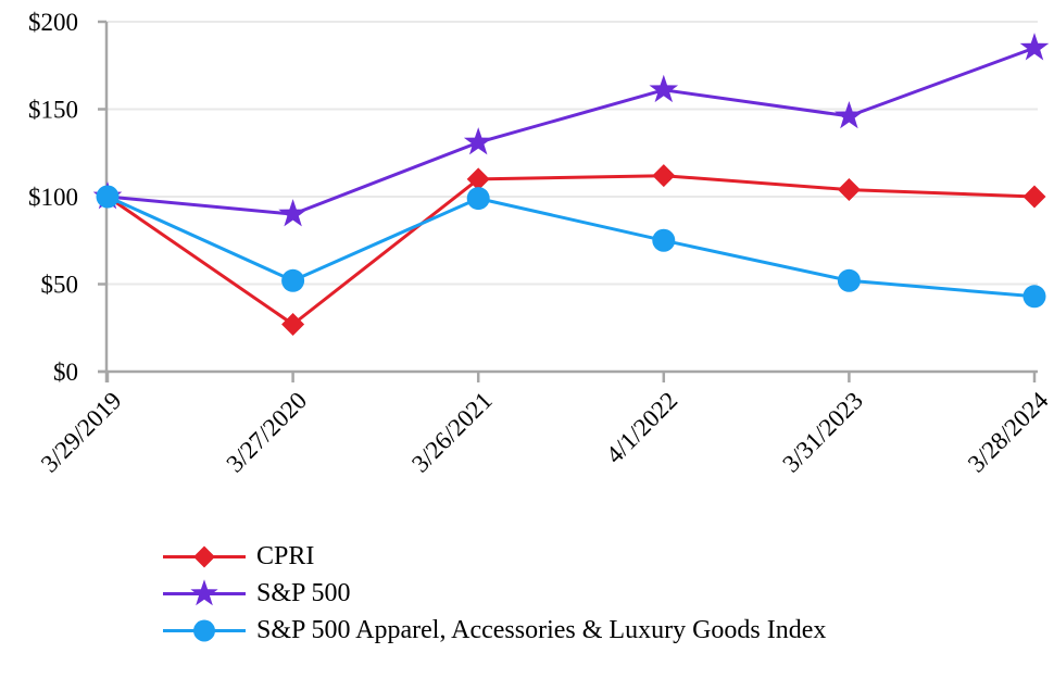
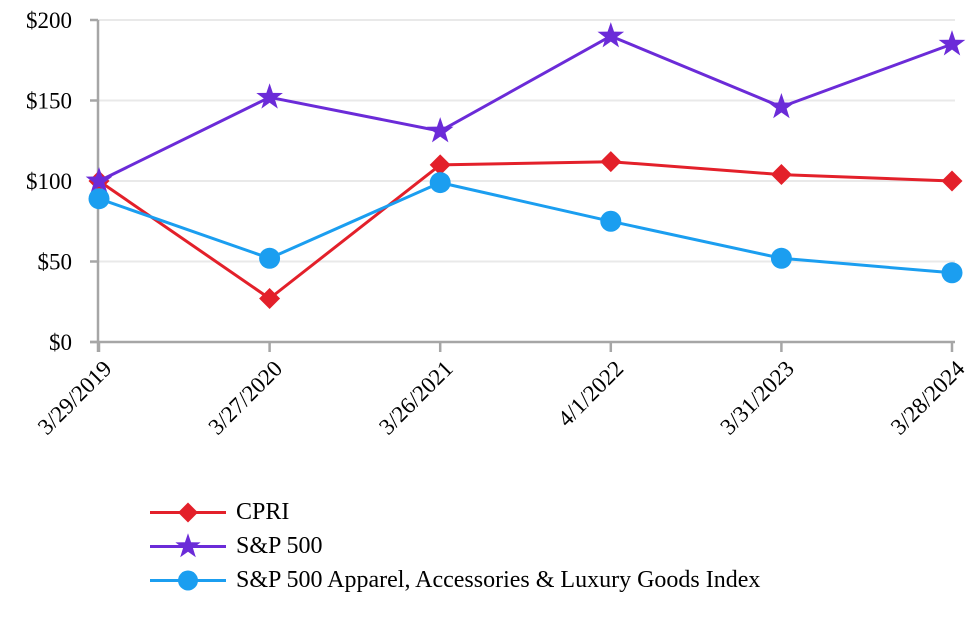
S&P 500 Apparel, Accessories & Luxury Goods Index/3/29/2019: $100 -> $89
S&P 500/3/27/2020: $90 -> $152
S&P 500/4/1/2022: $161 -> $190
